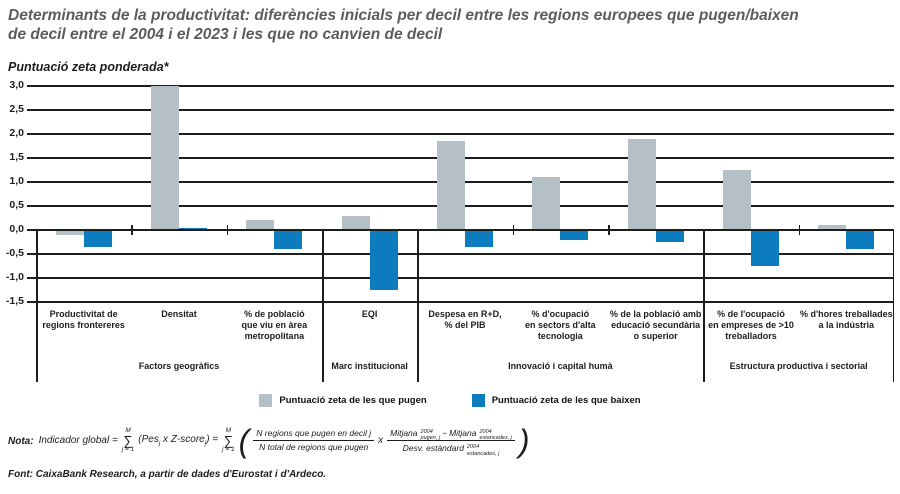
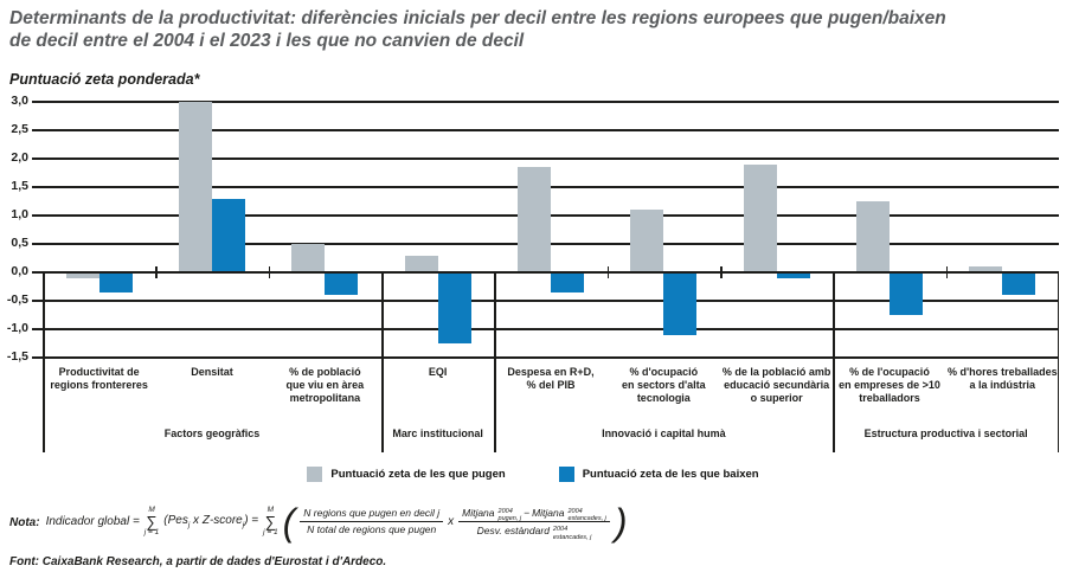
Puntuació zeta de les que baixen/Densitat: 0,1 -> 1,3
Puntuació zeta de les que pugen/% de població que viu en àrea metropolitana: 0,2 -> 0,5
Puntuació zeta de les que baixen/% d'ocupació en sectors d'alta tecnologia: -0,2 -> -1,1
Puntuació zeta de les que baixen/% de la població amb educació secundària o superior: -0,2 -> -0,1
